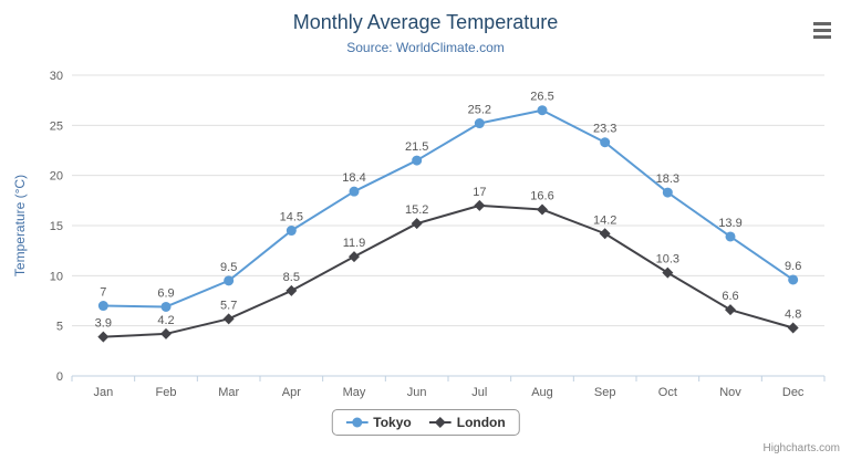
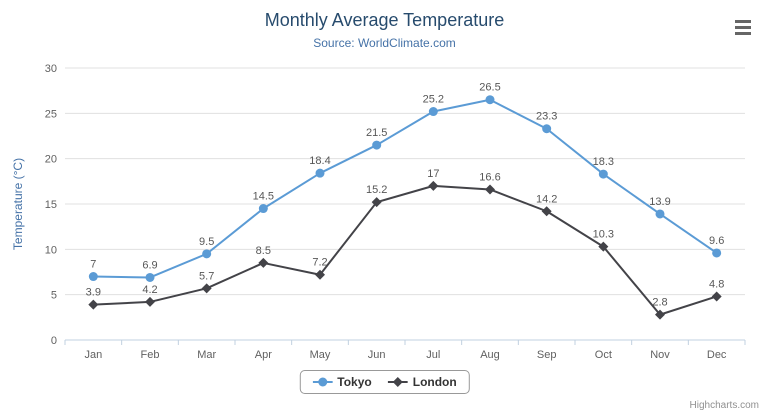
London/May: 11.9 -> 7.2
London/Nov: 6.6 -> 2.8
